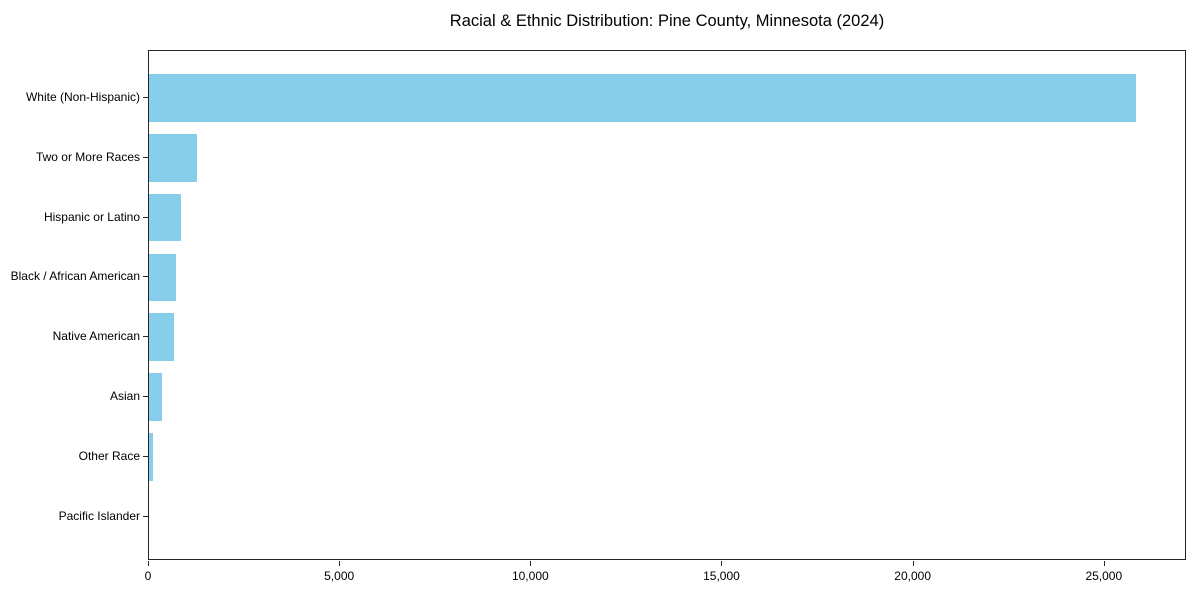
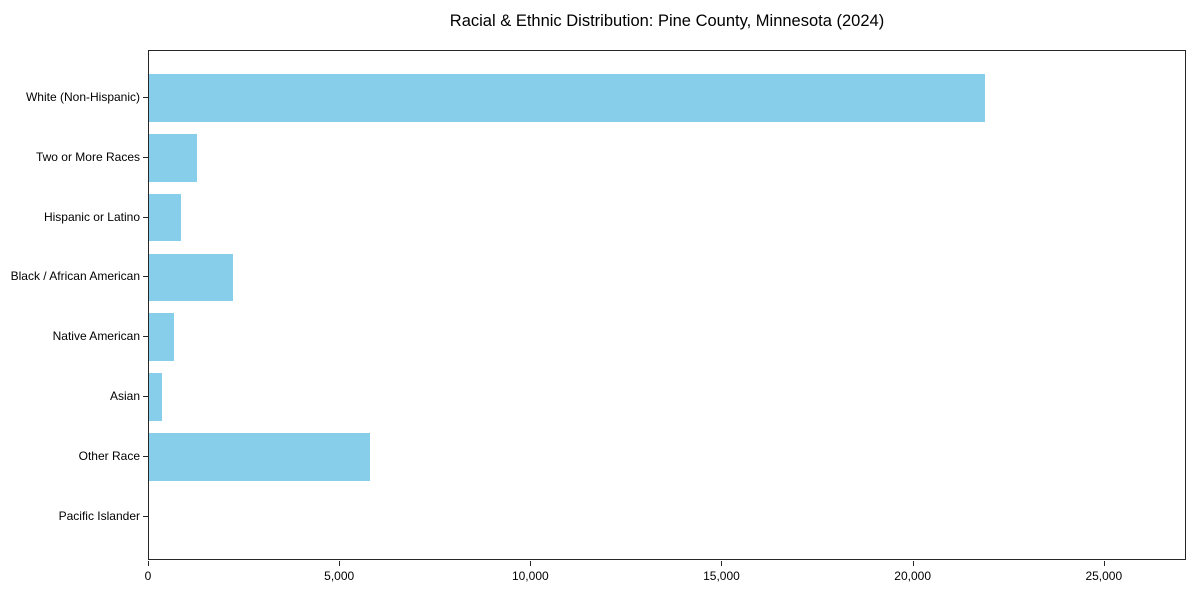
White (Non-Hispanic): 25900 -> 21900
Black / African American: 700 -> 2200
Other Race: 100 -> 5800
